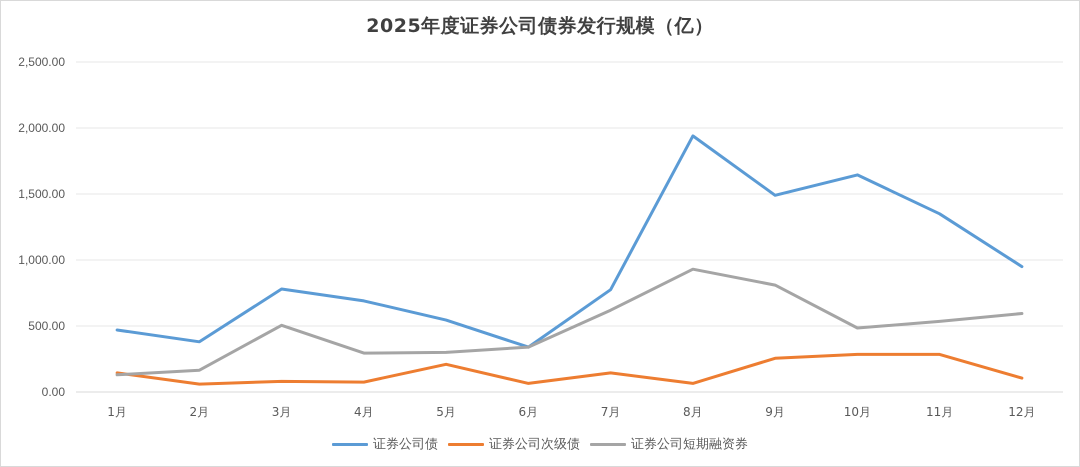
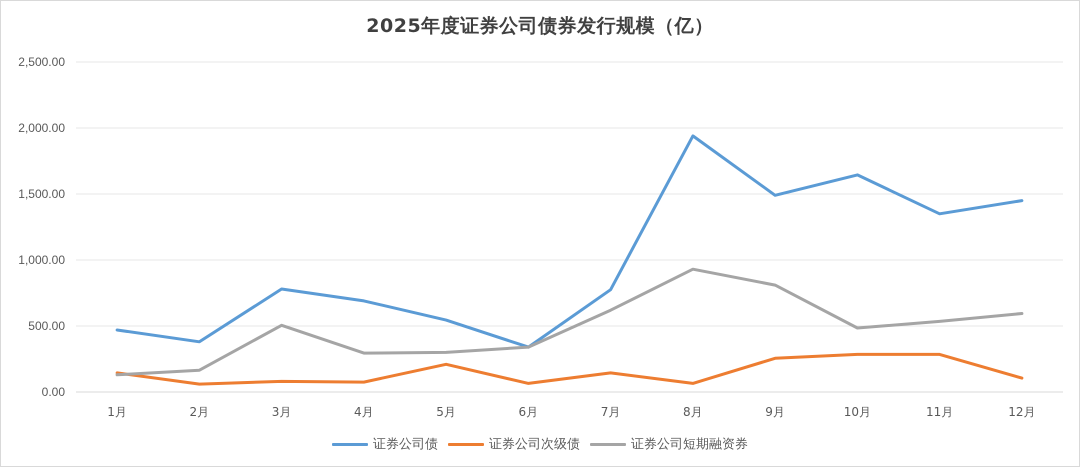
证券公司债/12月: 950 -> 1450
